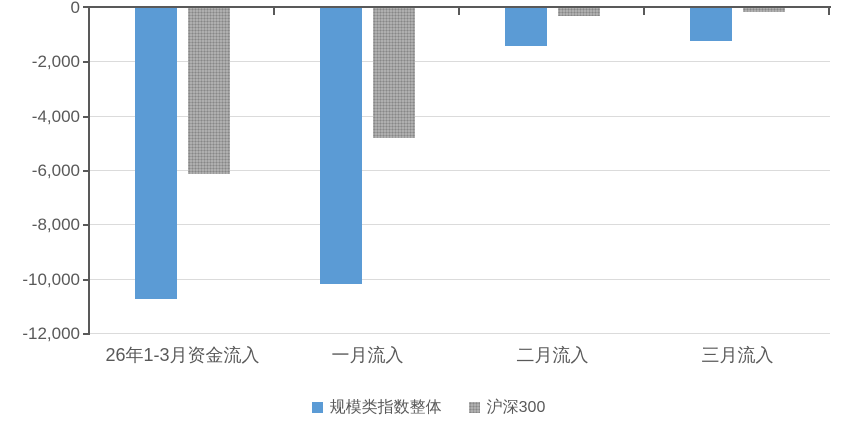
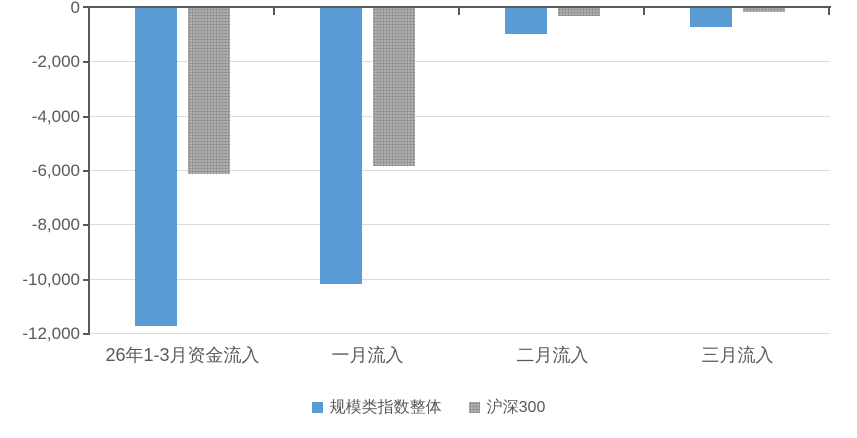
规模类指数整体/26年1-3月资金流入: -10700 -> -11700
沪深300/一月流入: -4800 -> -5800
规模类指数整体/二月流入: -1400 -> -1000
规模类指数整体/三月流入: -1200 -> -700
